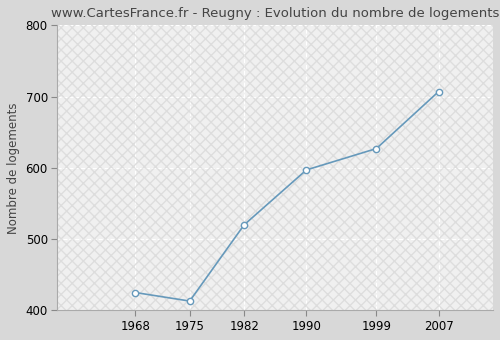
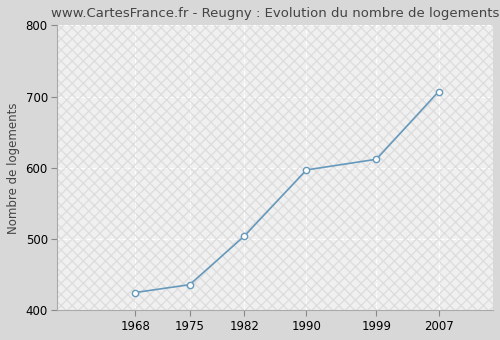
1975: 413 -> 436
1982: 520 -> 504
1999: 627 -> 612
